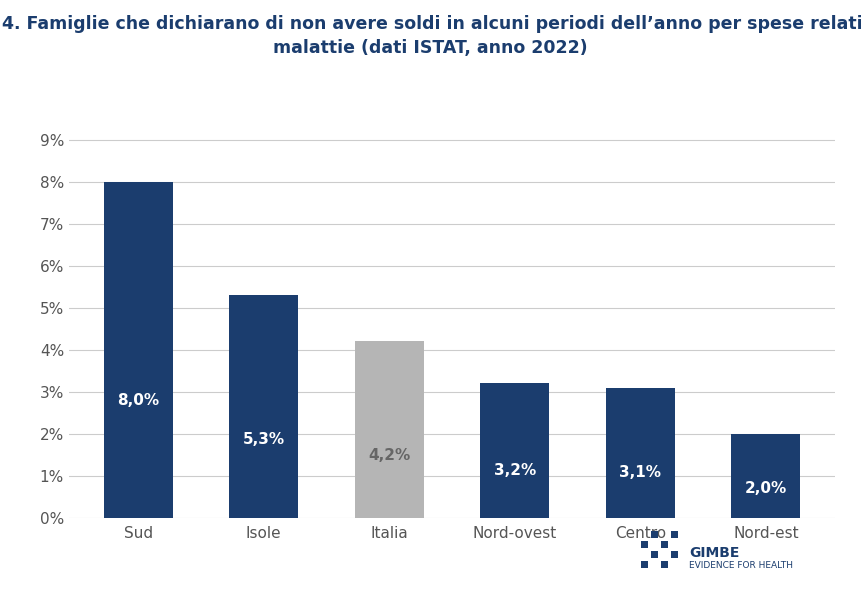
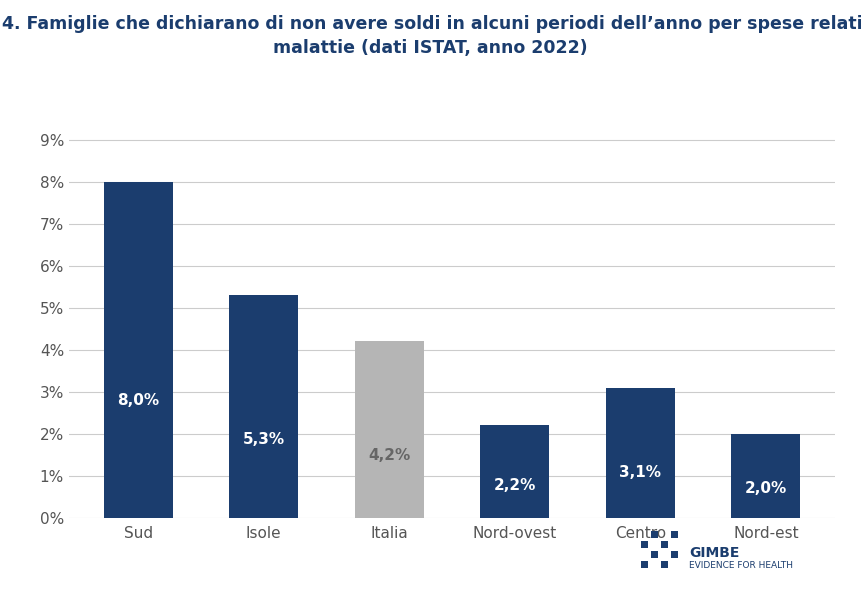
Nord-ovest: 3,2% -> 2,2%
